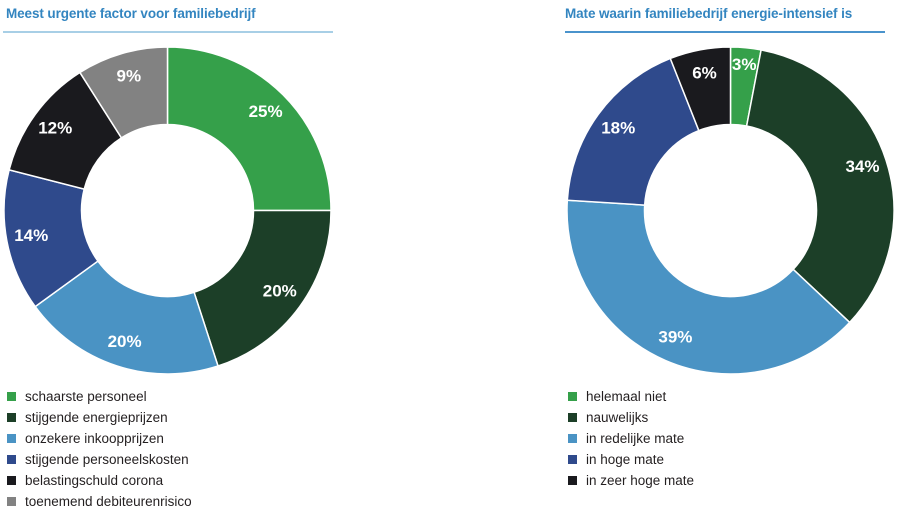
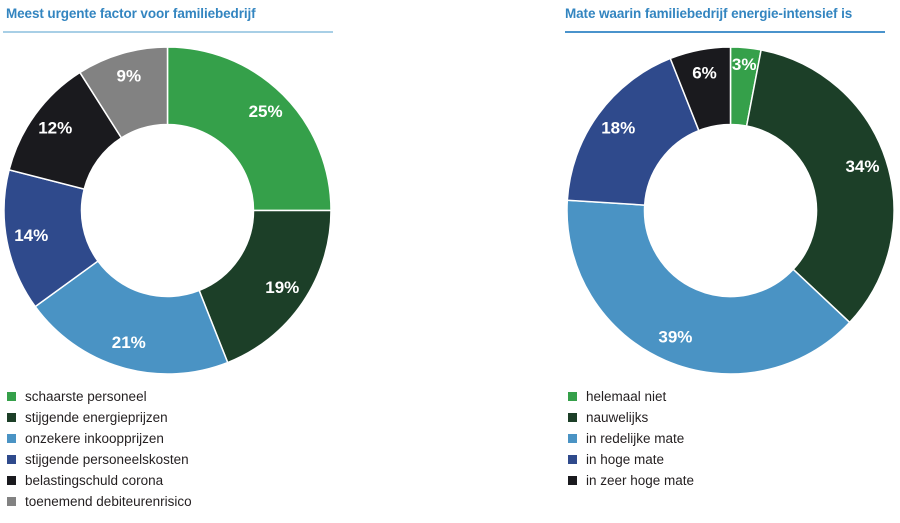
Meest urgente factor voor familiebedrijf/stijgende energieprijzen: 20% -> 19%
Meest urgente factor voor familiebedrijf/onzekere inkoopprijzen: 20% -> 21%
